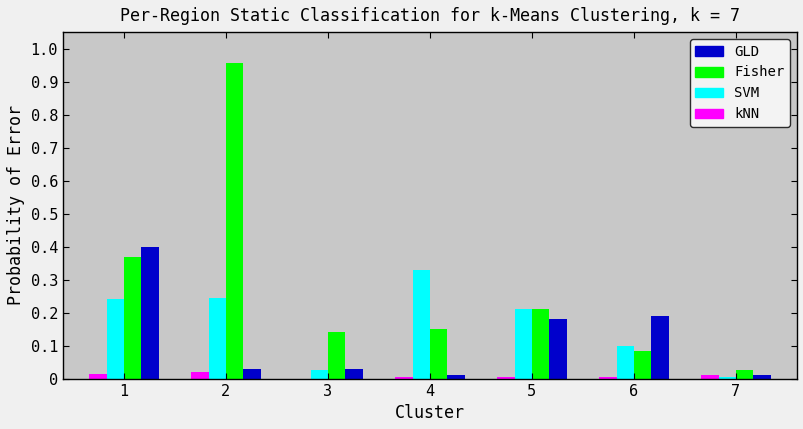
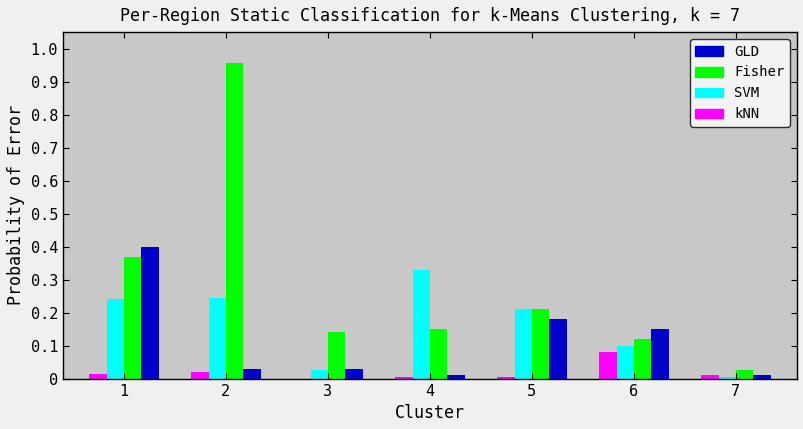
kNN/6: 0.005 -> 0.080
Fisher/6: 0.085 -> 0.120
GLD/6: 0.19 -> 0.15
